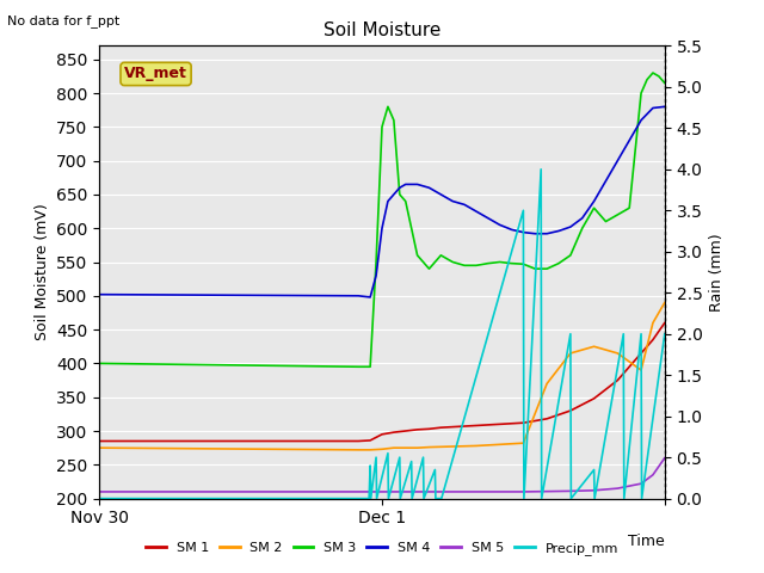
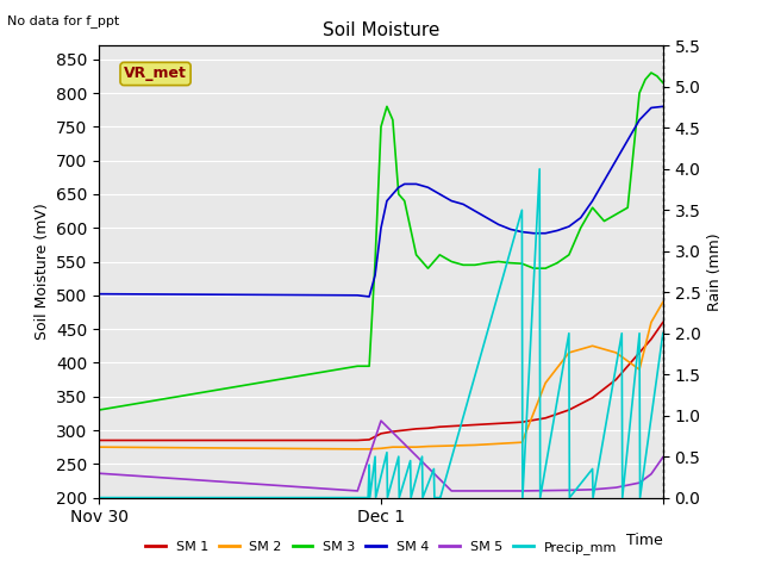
SM 3/Nov 30: 400 -> 330
SM 5/Nov 30: 210 -> 236
SM 5/Dec 1: 210 -> 314
